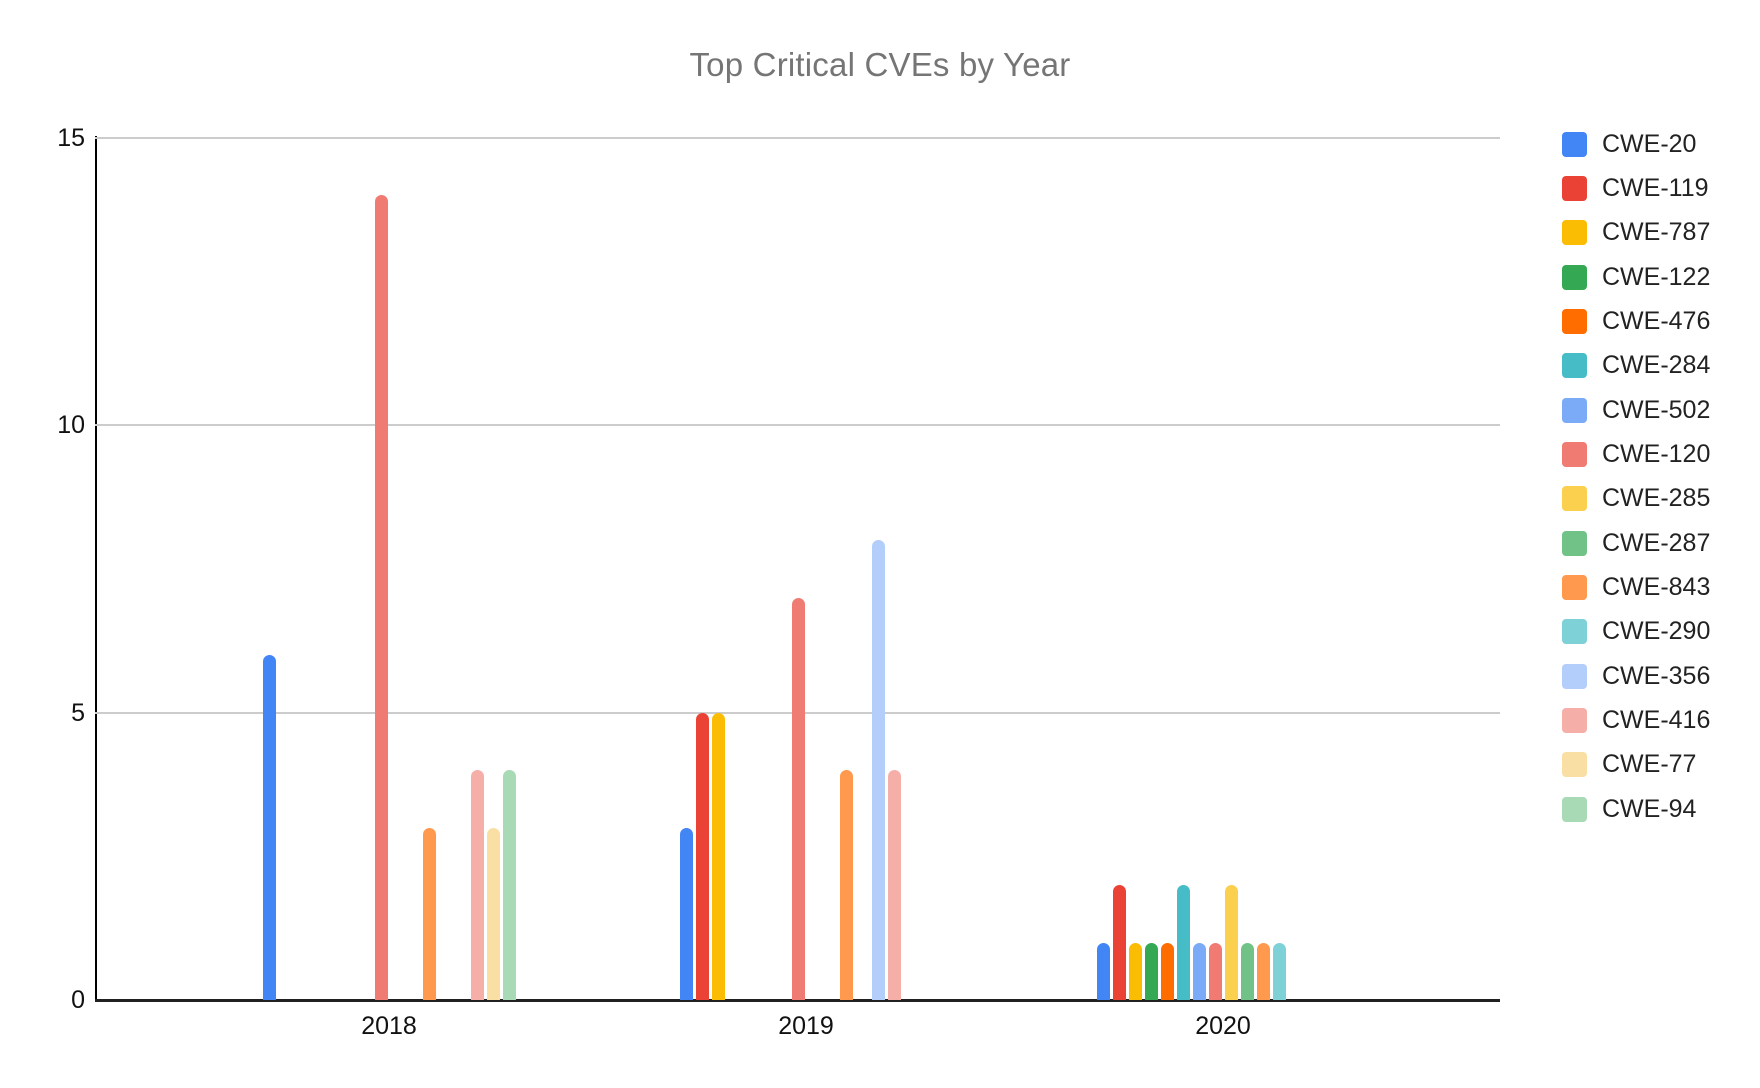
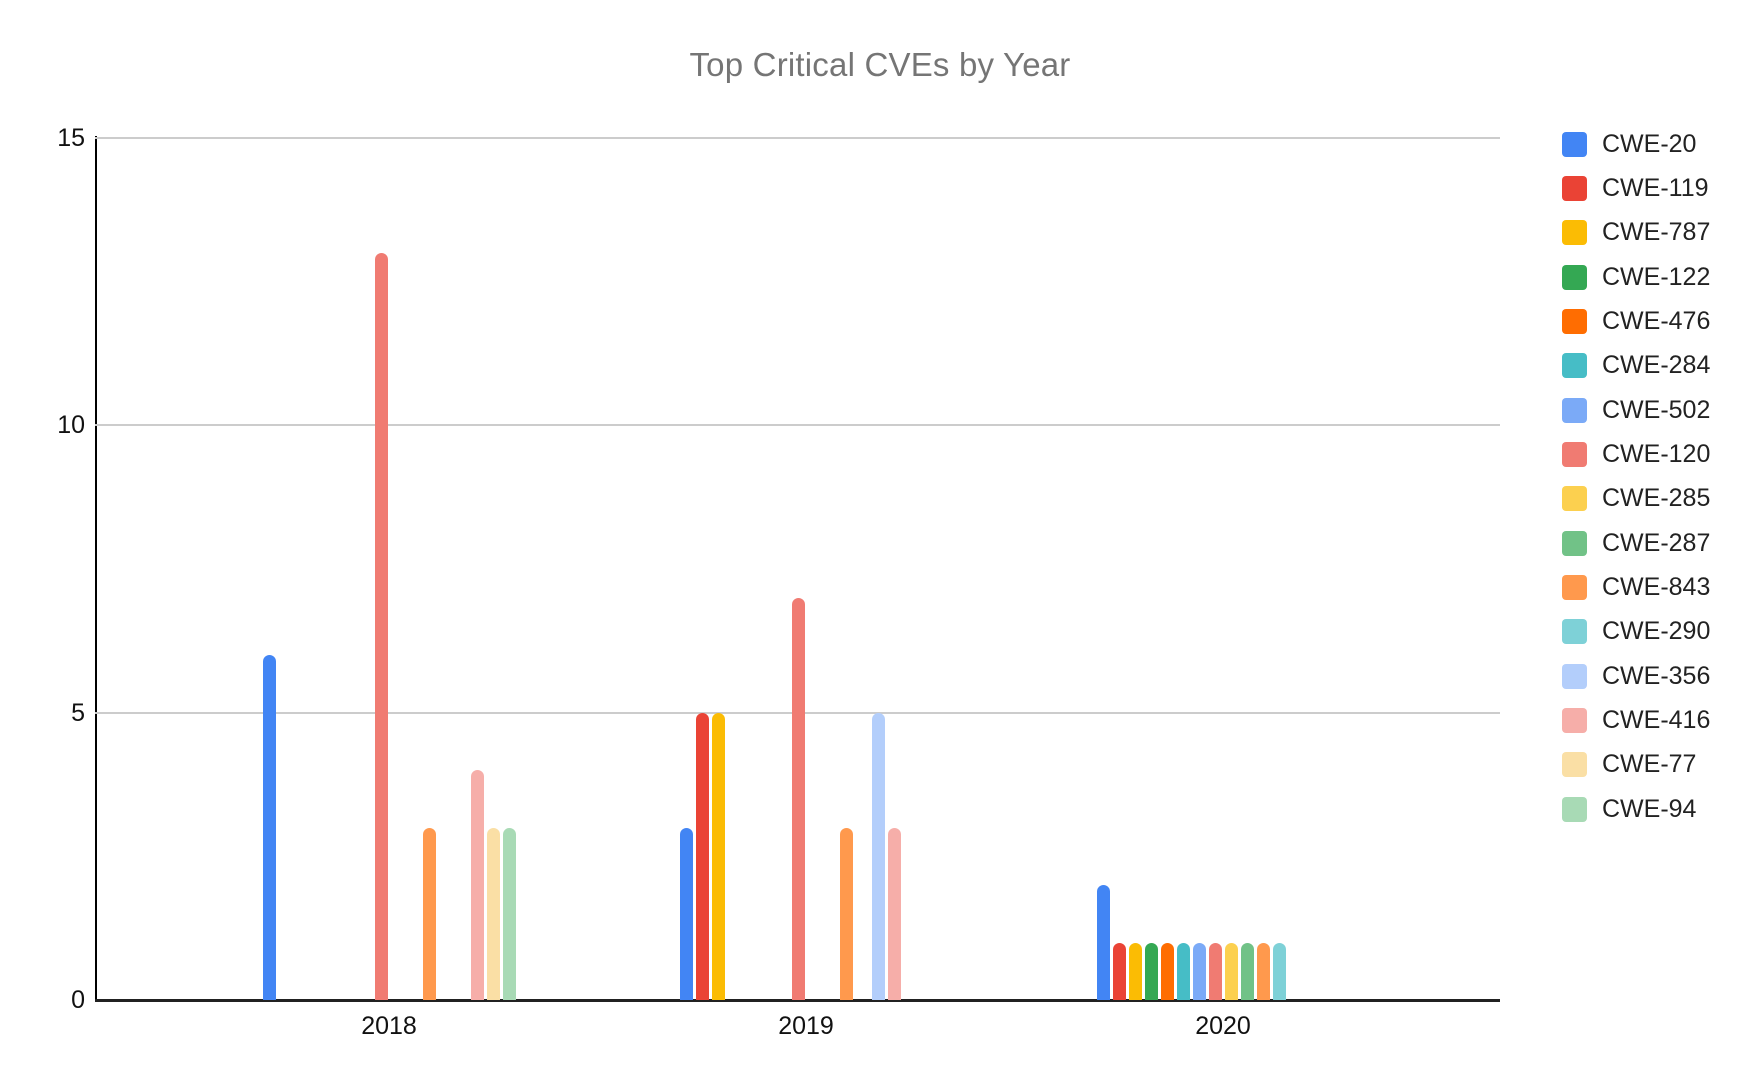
CWE-120/2018: 14 -> 13
CWE-94/2018: 4 -> 3
CWE-843/2019: 4 -> 3
CWE-356/2019: 8 -> 5
CWE-416/2019: 4 -> 3
CWE-20/2020: 1 -> 2
CWE-119/2020: 2 -> 1
CWE-284/2020: 2 -> 1
CWE-285/2020: 2 -> 1
